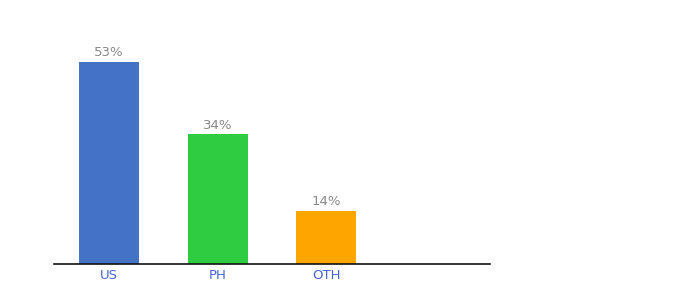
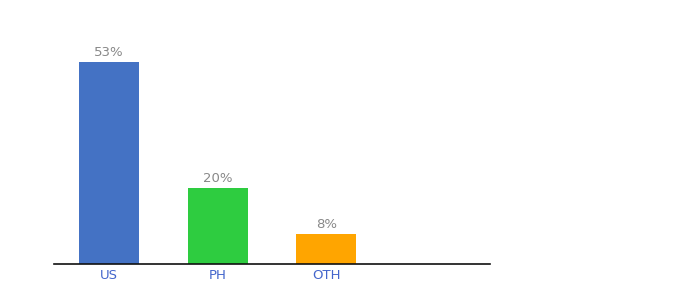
PH: 34% -> 20%
OTH: 14% -> 8%
